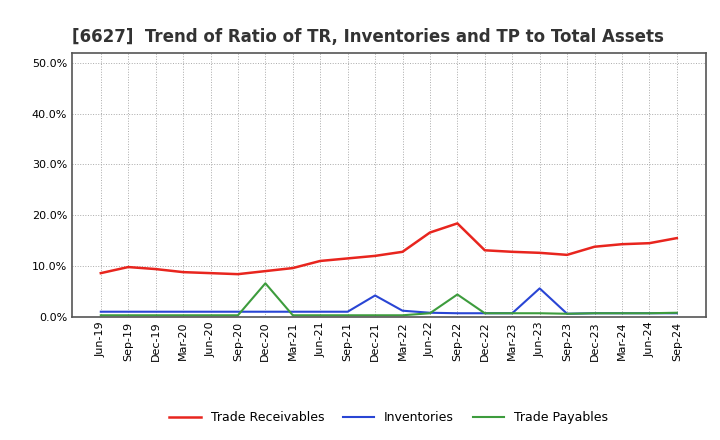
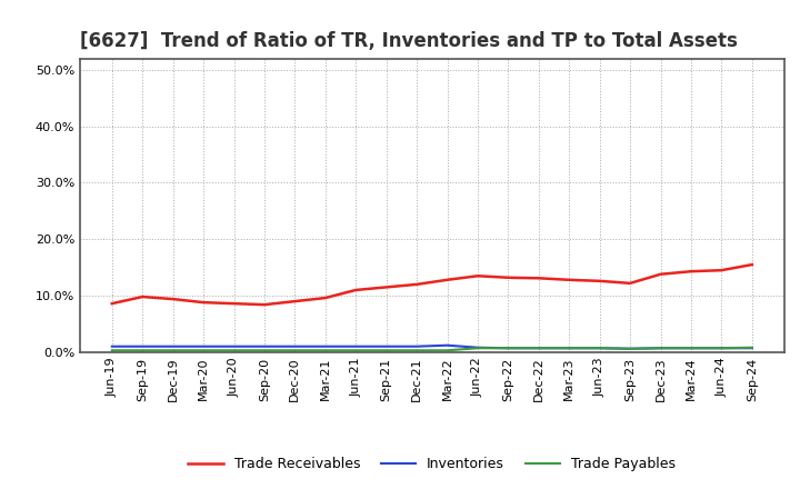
Trade Payables/Dec-20: 6.6% -> 0.3%
Inventories/Dec-21: 4.2% -> 1.0%
Trade Receivables/Jun-22: 16.6% -> 13.5%
Trade Receivables/Sep-22: 18.4% -> 13.2%
Trade Payables/Sep-22: 4.4% -> 0.7%
Inventories/Jun-23: 5.6% -> 0.7%
